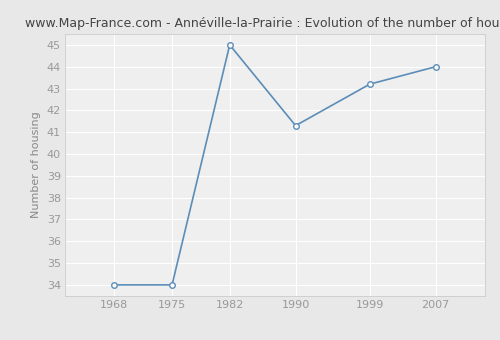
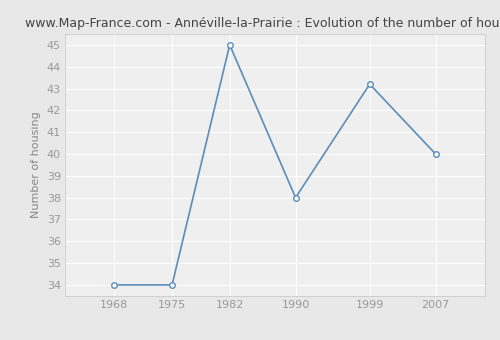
1990: 41.3 -> 38.0
2007: 44.0 -> 40.0
